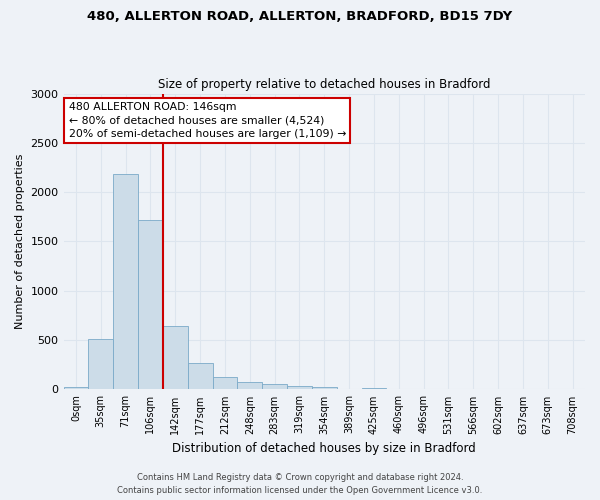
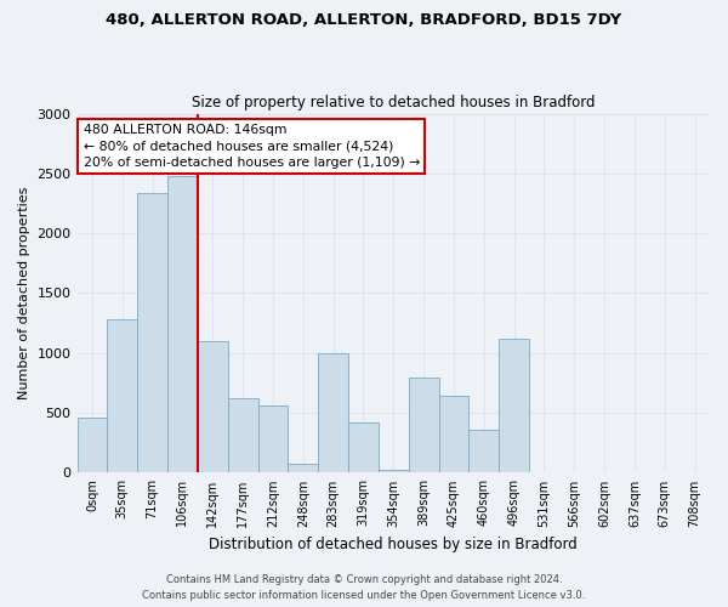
0sqm: 20 -> 460
35sqm: 510 -> 1280
71sqm: 2180 -> 2340
106sqm: 1720 -> 2480
142sqm: 640 -> 1100
177sqm: 270 -> 620
212sqm: 130 -> 560
283sqm: 50 -> 1000
319sqm: 30 -> 420
389sqm: 0 -> 800
425sqm: 20 -> 640
460sqm: 0 -> 360
496sqm: 0 -> 1120
